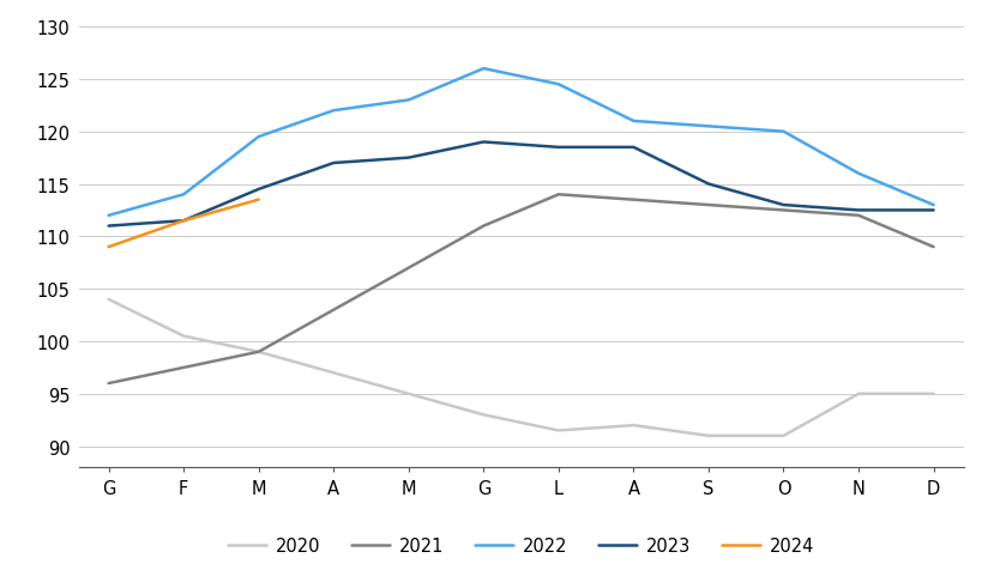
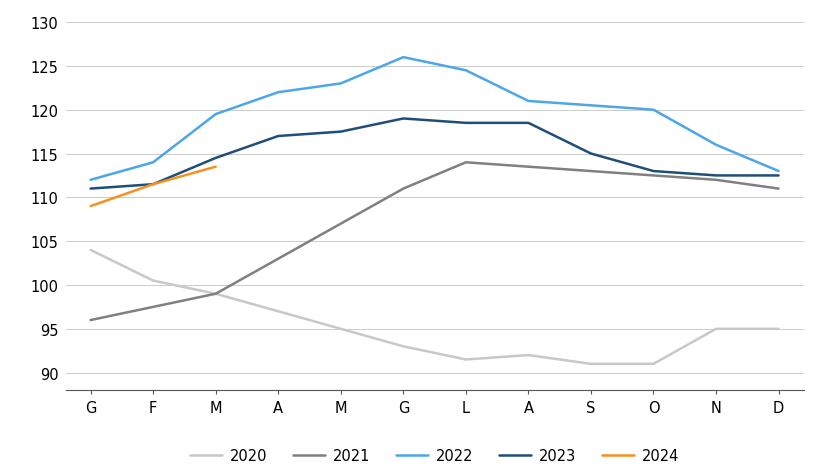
2021/D: 109.0 -> 111.0
